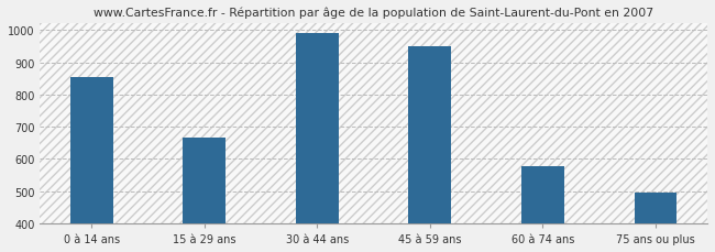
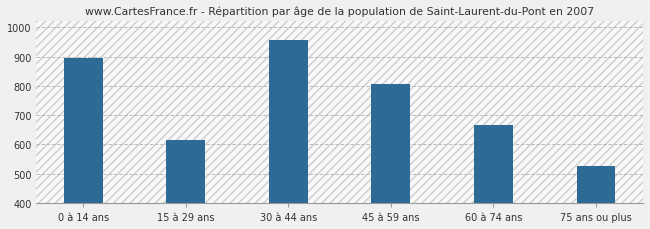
0 à 14 ans: 855 -> 895
15 à 29 ans: 665 -> 615
30 à 44 ans: 990 -> 955
45 à 59 ans: 950 -> 805
60 à 74 ans: 578 -> 665
75 ans ou plus: 497 -> 525
